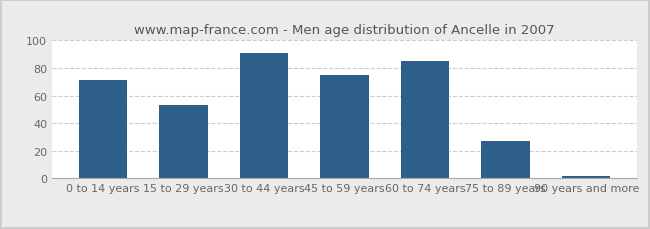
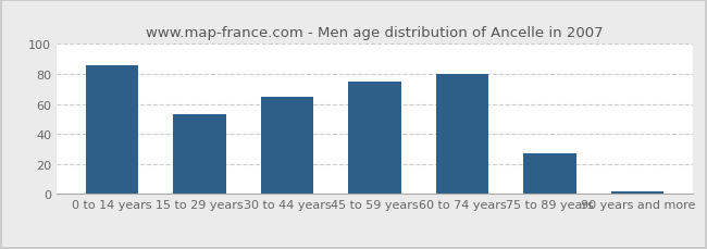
0 to 14 years: 71 -> 86
30 to 44 years: 91 -> 65
60 to 74 years: 85 -> 80
